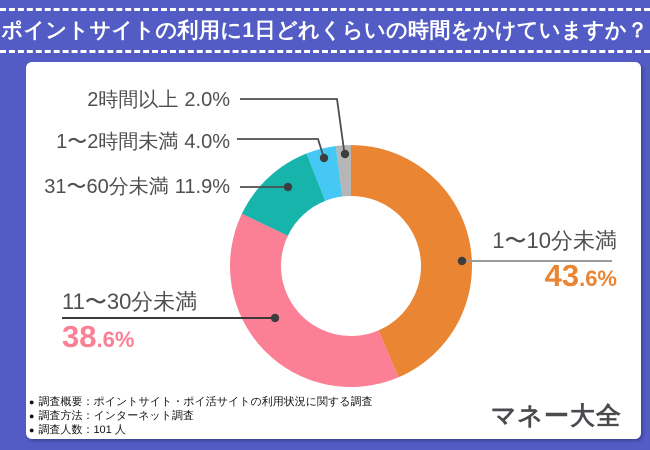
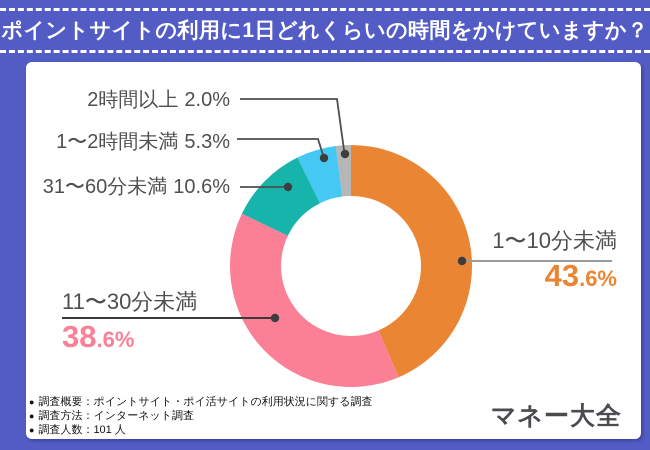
31〜60分未満: 11.9% -> 10.6%
1〜2時間未満: 4.0% -> 5.3%
